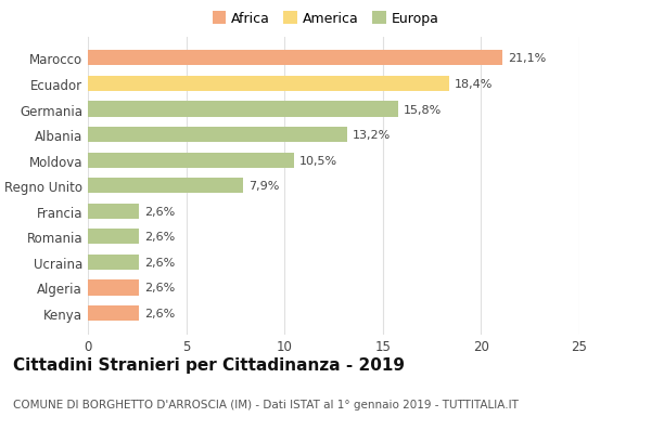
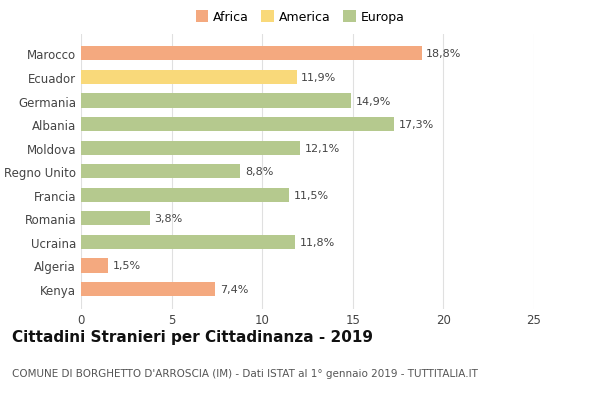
Marocco: 21,1% -> 18,8%
Ecuador: 18,4% -> 11,9%
Germania: 15,8% -> 14,9%
Albania: 13,2% -> 17,3%
Moldova: 10,5% -> 12,1%
Regno Unito: 7,9% -> 8,8%
Francia: 2,6% -> 11,5%
Romania: 2,6% -> 3,8%
Ucraina: 2,6% -> 11,8%
Algeria: 2,6% -> 1,5%
Kenya: 2,6% -> 7,4%
